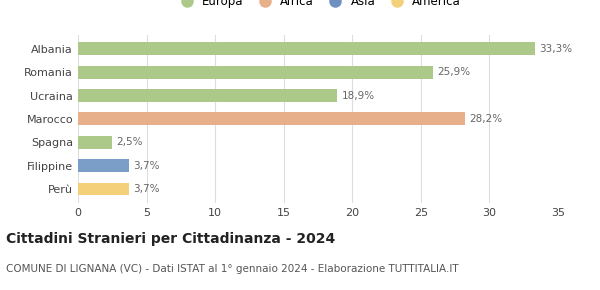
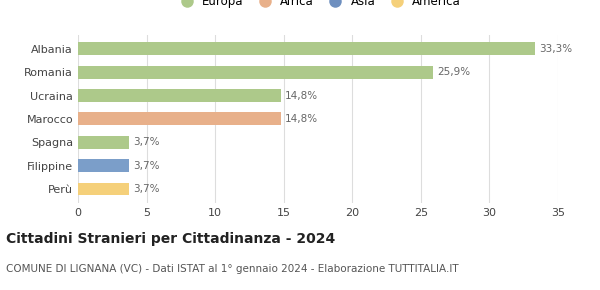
Ucraina: 18,9% -> 14,8%
Marocco: 28,2% -> 14,8%
Spagna: 2,5% -> 3,7%
